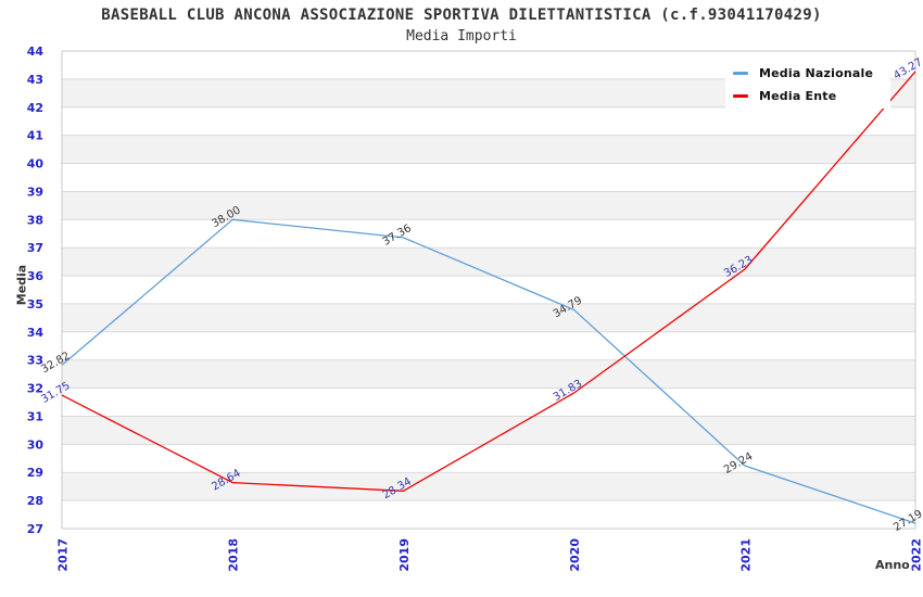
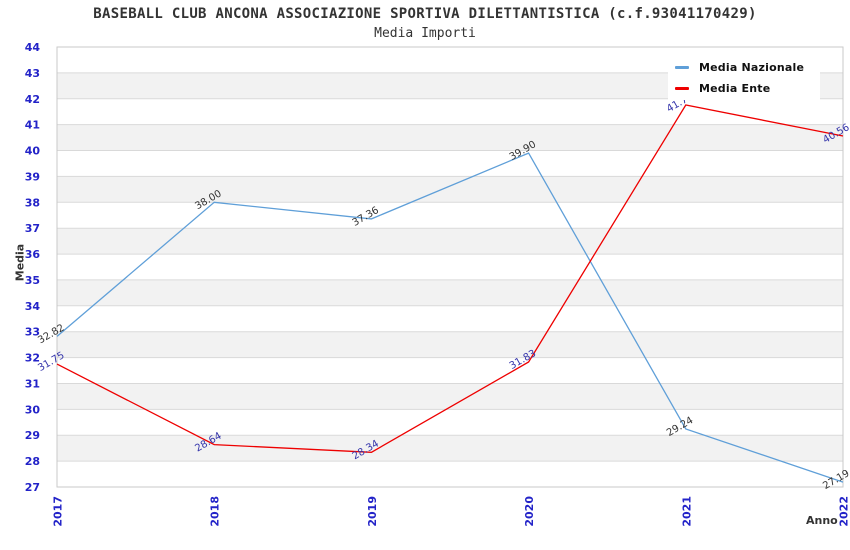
Media Nazionale/2020: 34.79 -> 39.90
Media Ente/2021: 36.23 -> 41.76
Media Ente/2022: 43.27 -> 40.56
